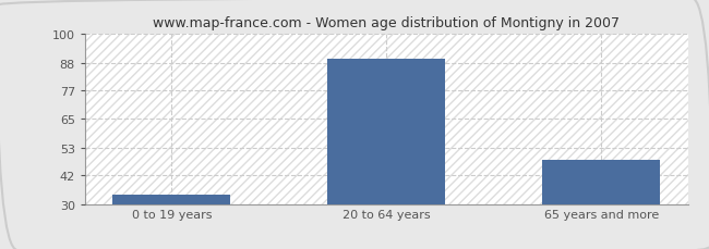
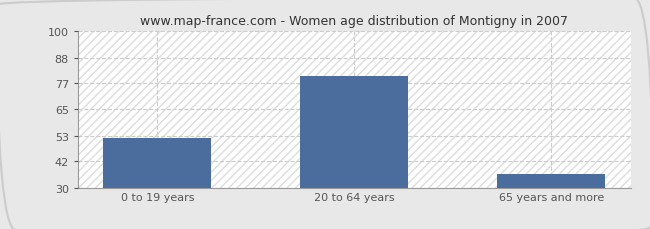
0 to 19 years: 34 -> 52
20 to 64 years: 90 -> 80
65 years and more: 48 -> 36
